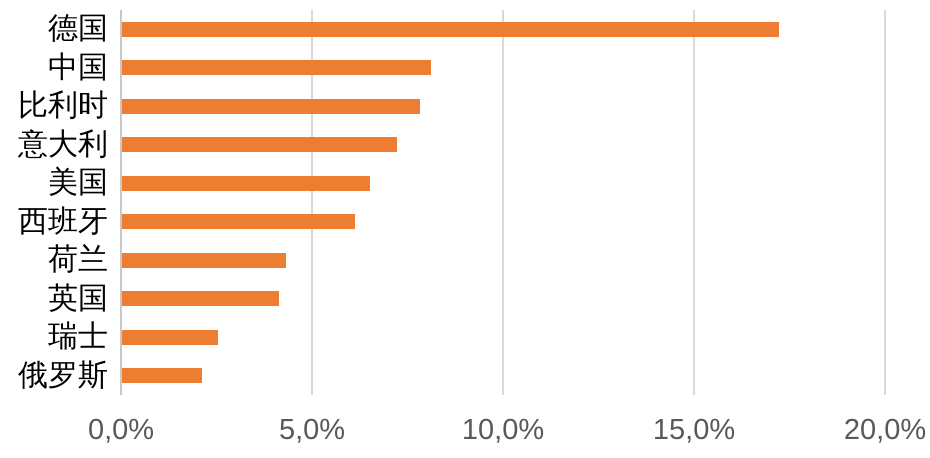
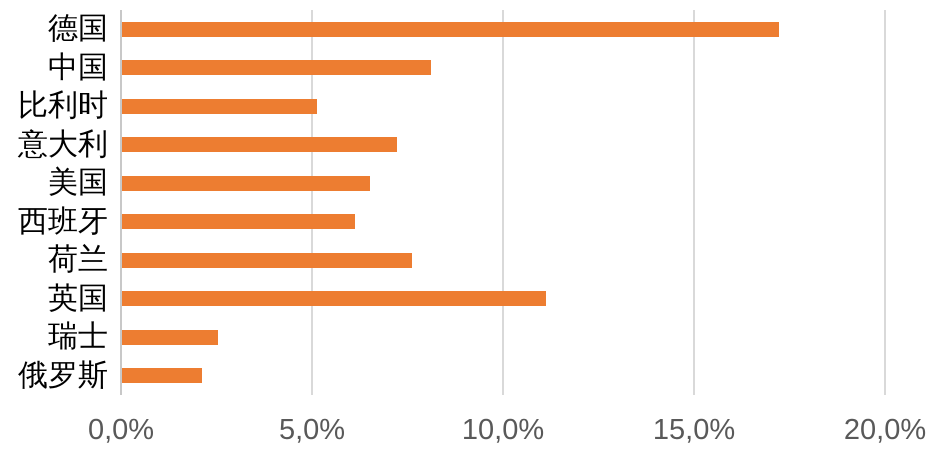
比利时: 7,8% -> 5,1%
荷兰: 4,3% -> 7,6%
英国: 4,1% -> 11,1%
